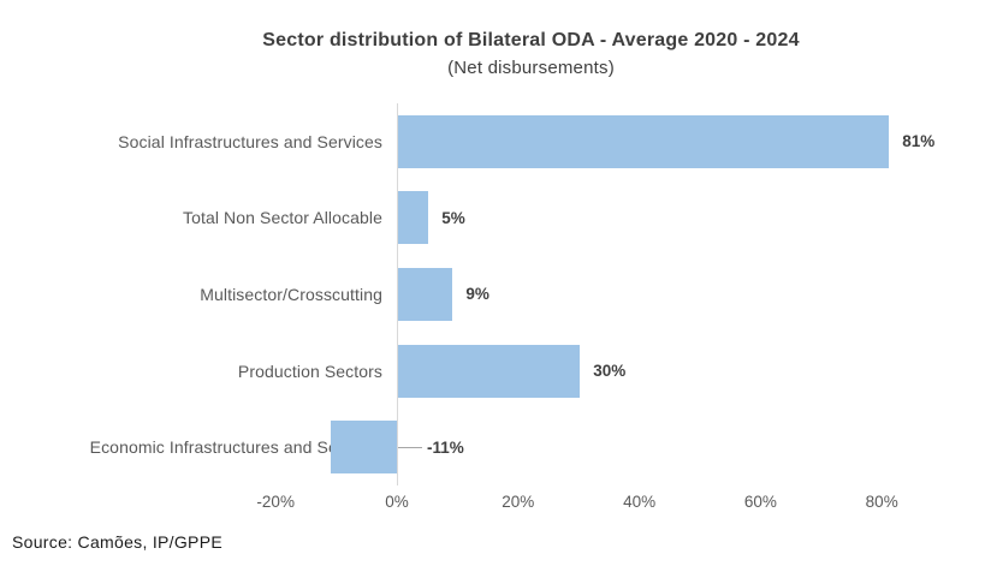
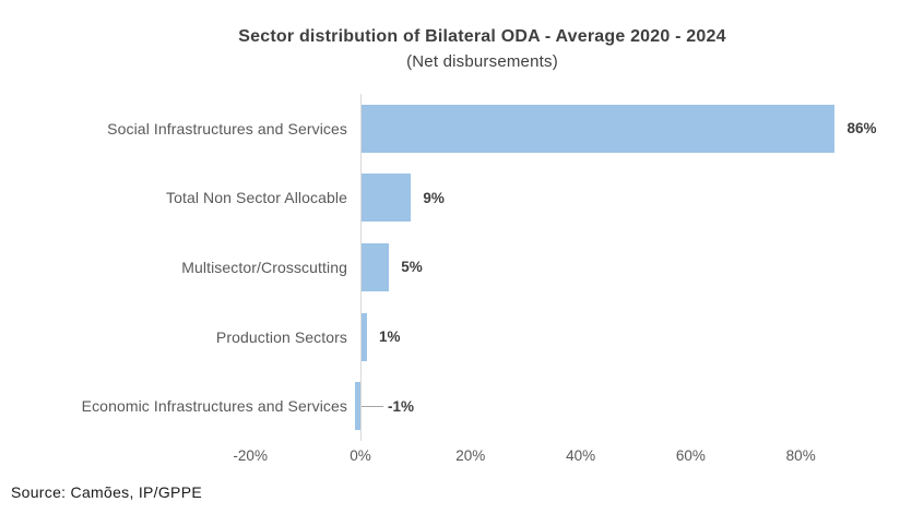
Social Infrastructures and Services: 81% -> 86%
Total Non Sector Allocable: 5% -> 9%
Multisector/Crosscutting: 9% -> 5%
Production Sectors: 30% -> 1%
Economic Infrastructures and Services: -11% -> -1%
